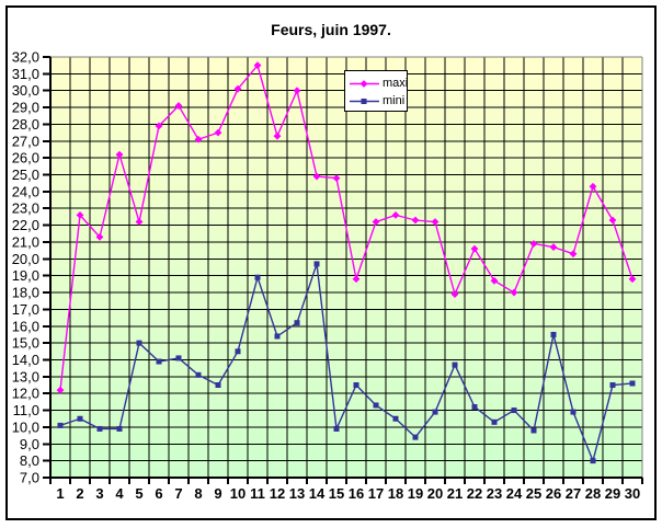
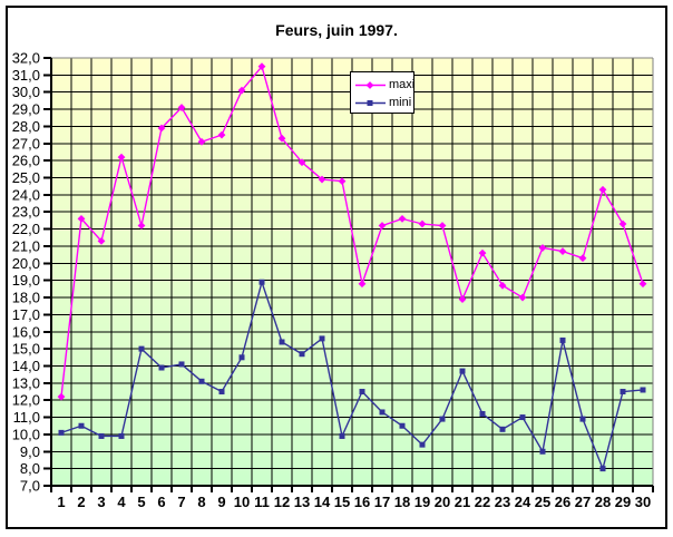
maxi/13: 30,0 -> 25,9
mini/13: 16,2 -> 14,7
mini/14: 19,7 -> 15,6
mini/25: 9,8 -> 9,0
